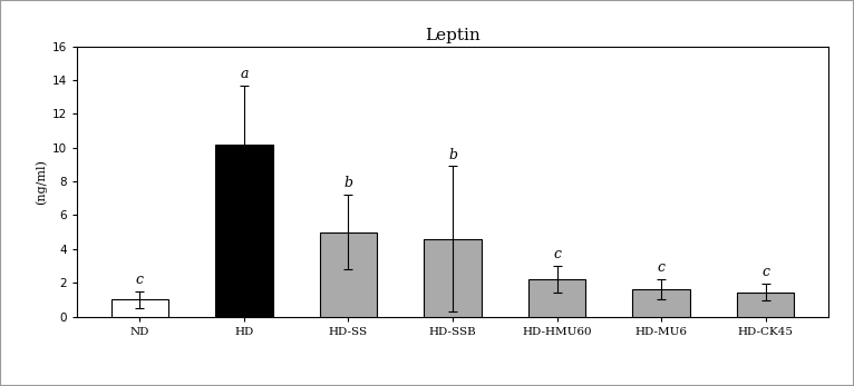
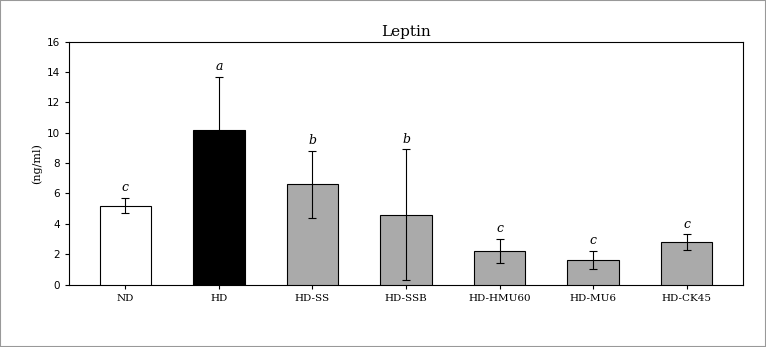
ND: 1.0 -> 5.2
HD-SS: 5.0 -> 6.6
HD-CK45: 1.4 -> 2.8
